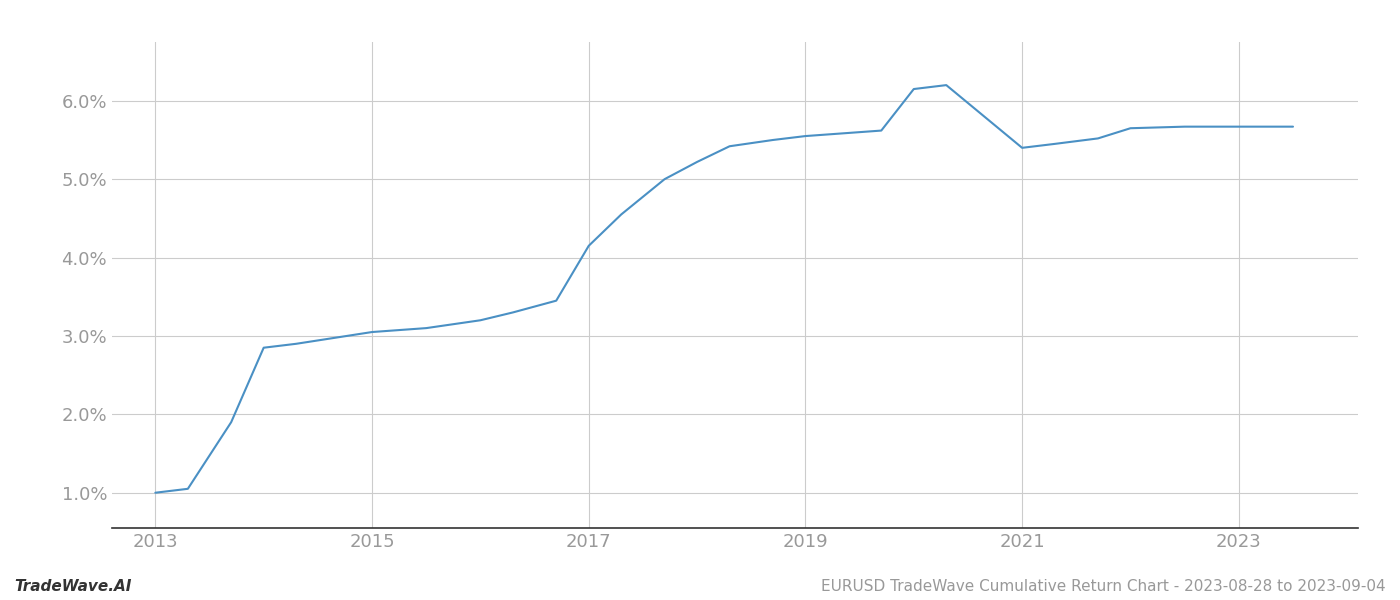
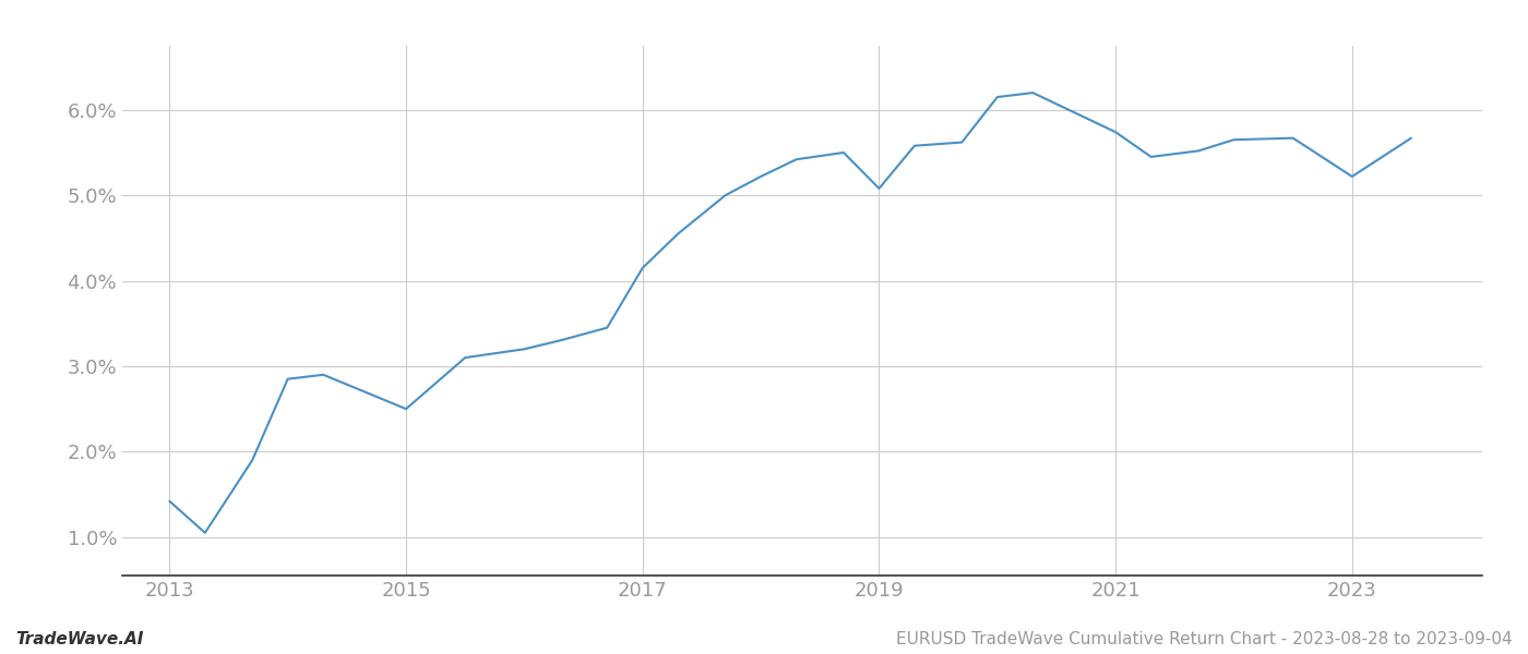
2013: 1.00% -> 1.42%
2015: 3.05% -> 2.50%
2019: 5.55% -> 5.08%
2021: 5.40% -> 5.74%
2023: 5.67% -> 5.22%
